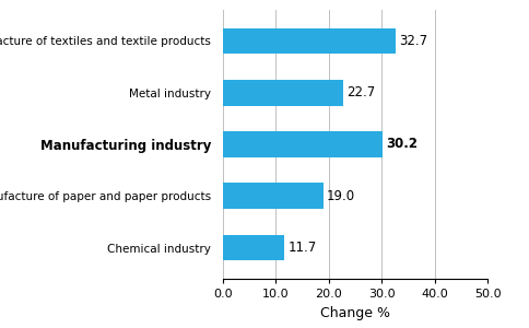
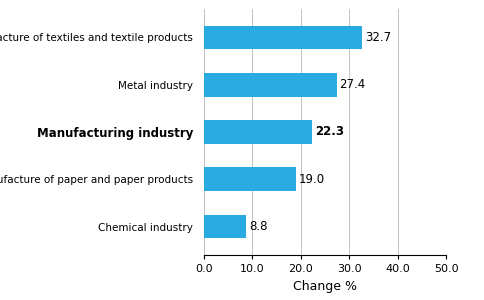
Metal industry: 22.7 -> 27.4
Manufacturing industry: 30.2 -> 22.3
Chemical industry: 11.7 -> 8.8
